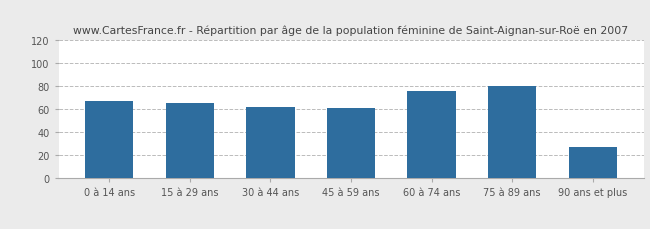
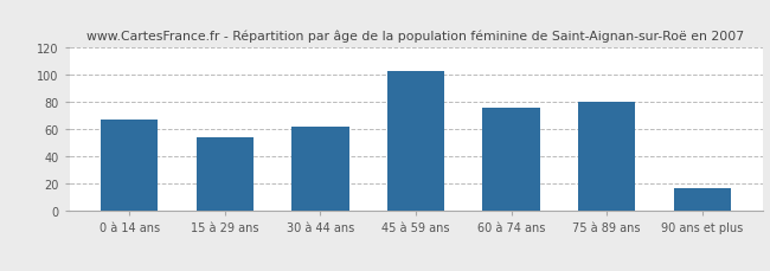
15 à 29 ans: 66 -> 54
45 à 59 ans: 61 -> 103
90 ans et plus: 27 -> 17
